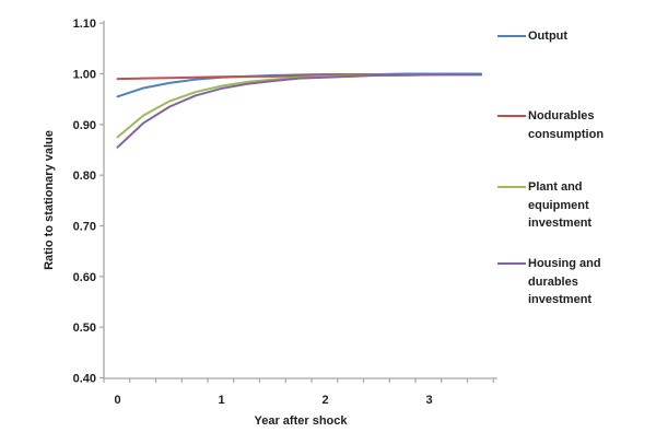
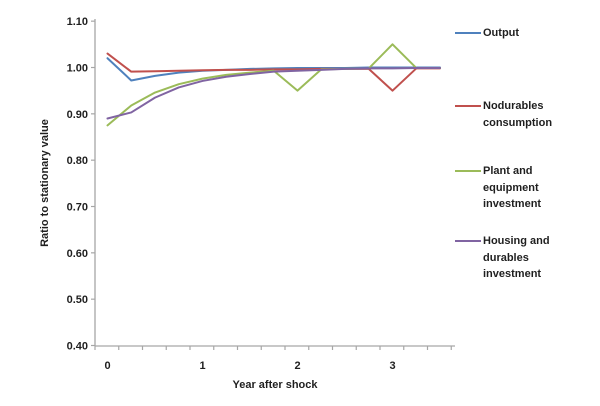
Output/0: 0.95 -> 1.02
Nodurables consumption/0: 0.99 -> 1.03
Housing and durables investment/0: 0.85 -> 0.89
Plant and equipment investment/2: 0.99 -> 0.95
Nodurables consumption/3: 1.00 -> 0.95
Plant and equipment investment/3: 1.00 -> 1.05
